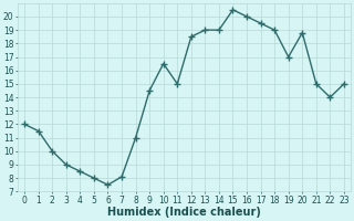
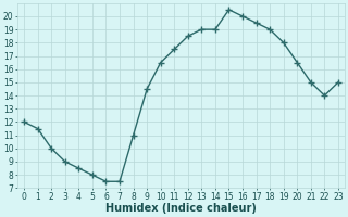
7: 8.1 -> 7.5
11: 15.0 -> 17.5
19: 17.0 -> 18.0
20: 18.8 -> 16.5
